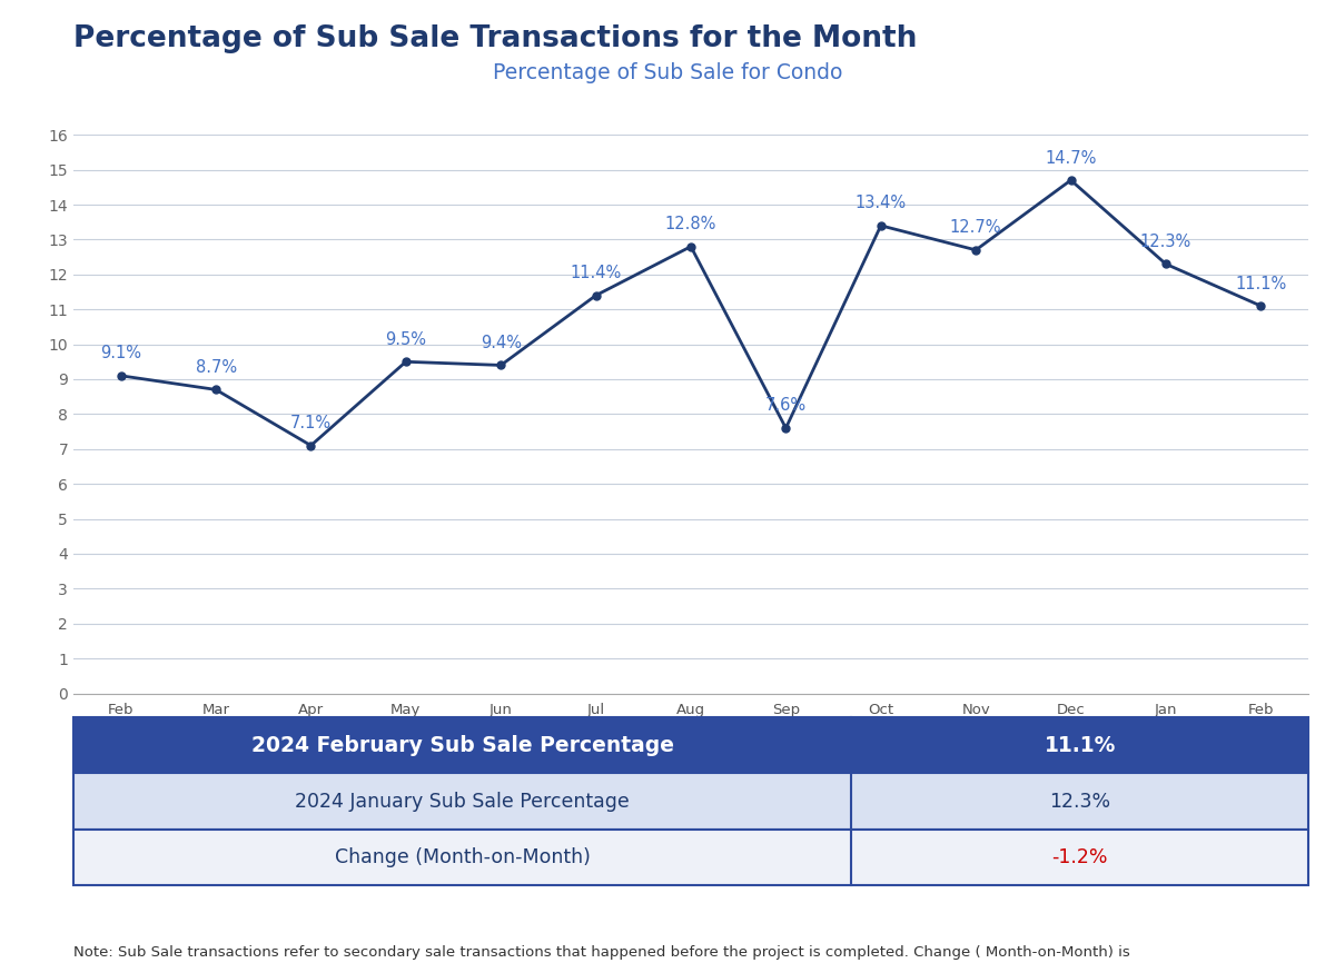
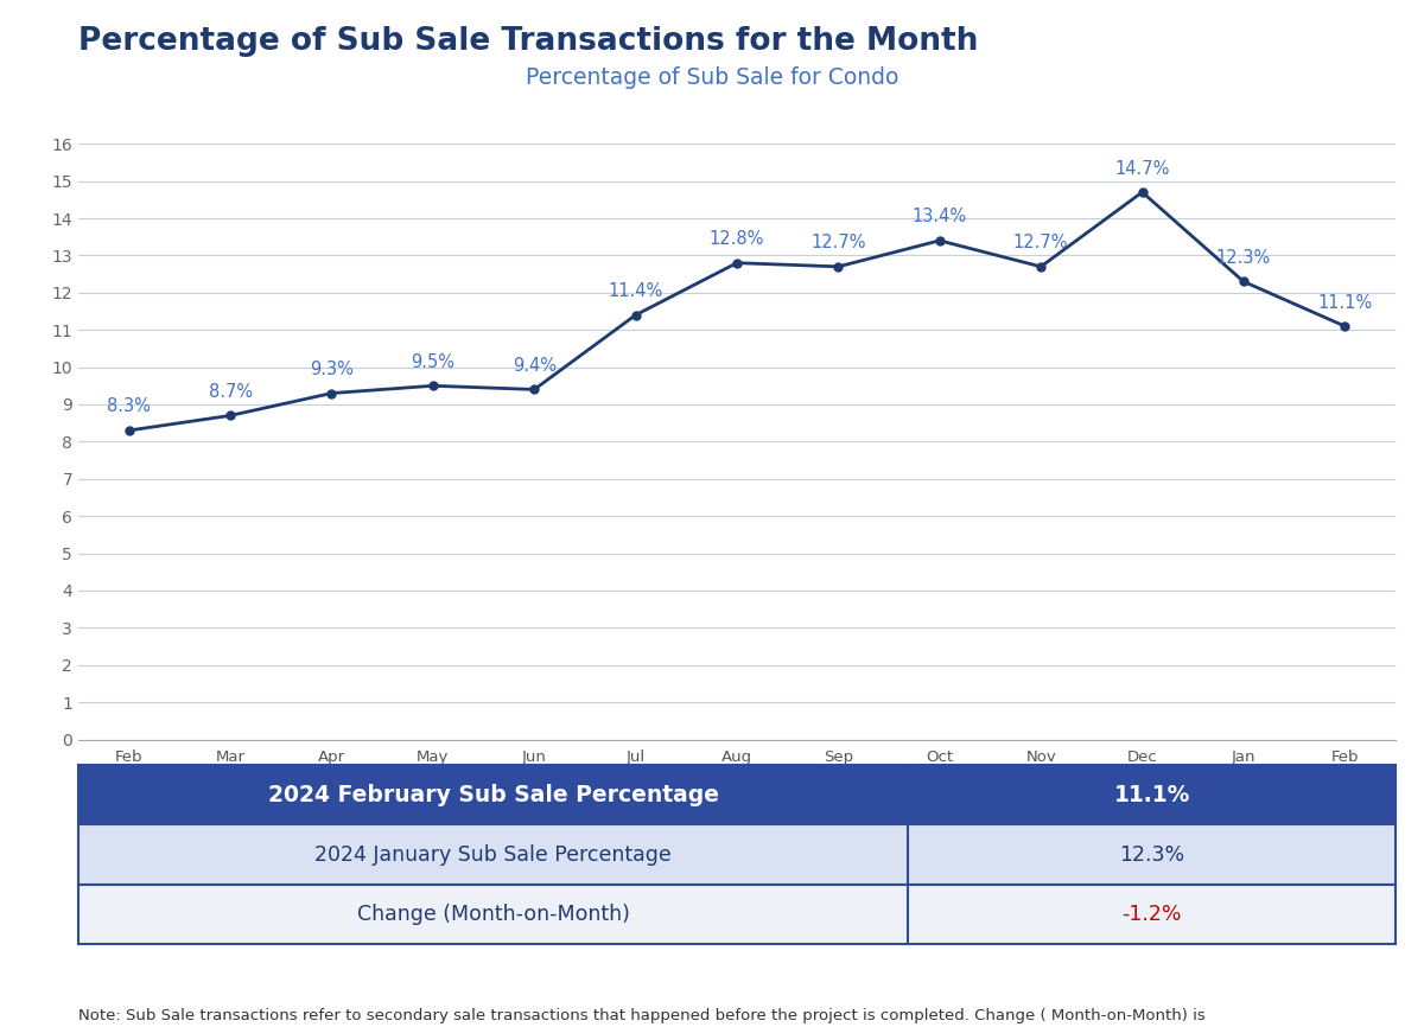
Feb 2023: 9.1% -> 8.3%
Apr 2023: 7.1% -> 9.3%
Sep 2023: 7.6% -> 12.7%
